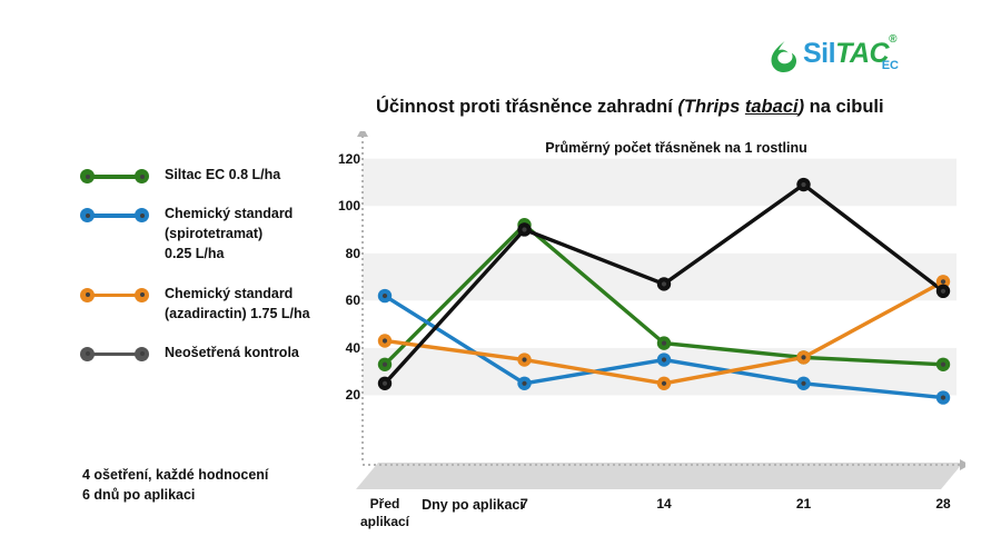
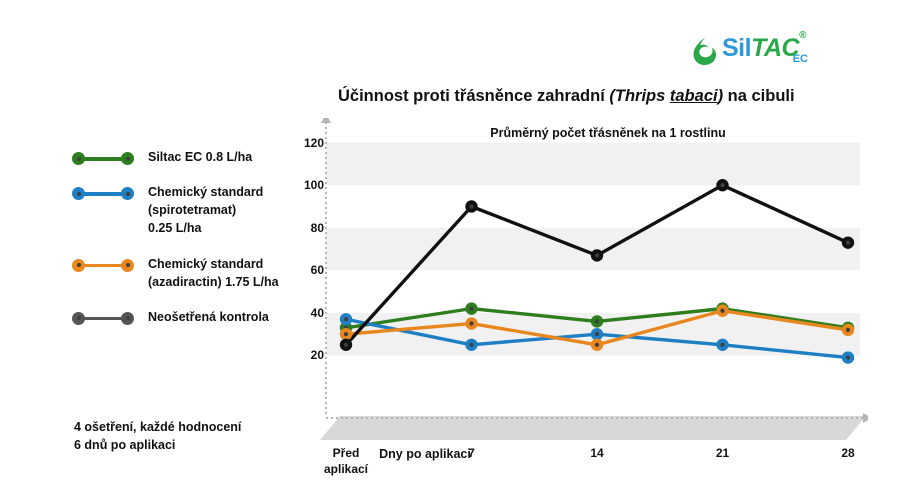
Chemický standard (spirotetramat) 0.25 L/ha/Před aplikací: 62 -> 37
Chemický standard (azadiractin) 1.75 L/ha/Před aplikací: 43 -> 30
Siltac EC 0.8 L/ha/7: 92 -> 42
Siltac EC 0.8 L/ha/14: 42 -> 36
Chemický standard (spirotetramat) 0.25 L/ha/14: 35 -> 30
Siltac EC 0.8 L/ha/21: 36 -> 42
Chemický standard (azadiractin) 1.75 L/ha/21: 36 -> 41
Neošetřená kontrola/21: 109 -> 100
Chemický standard (azadiractin) 1.75 L/ha/28: 68 -> 32
Neošetřená kontrola/28: 64 -> 73
